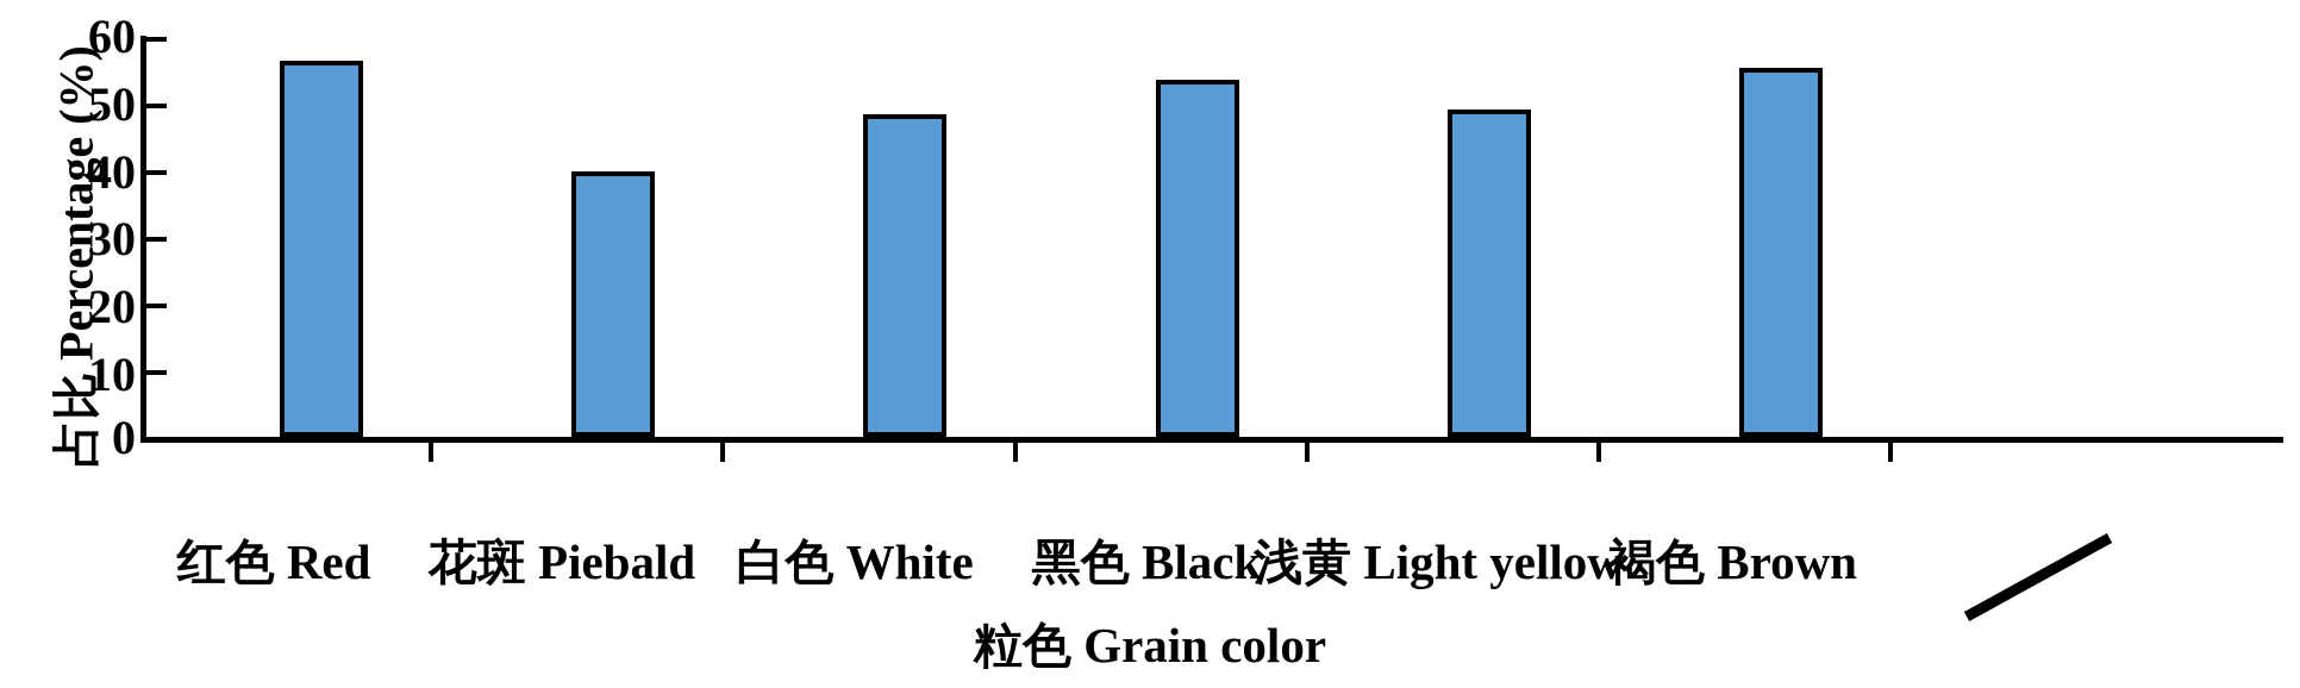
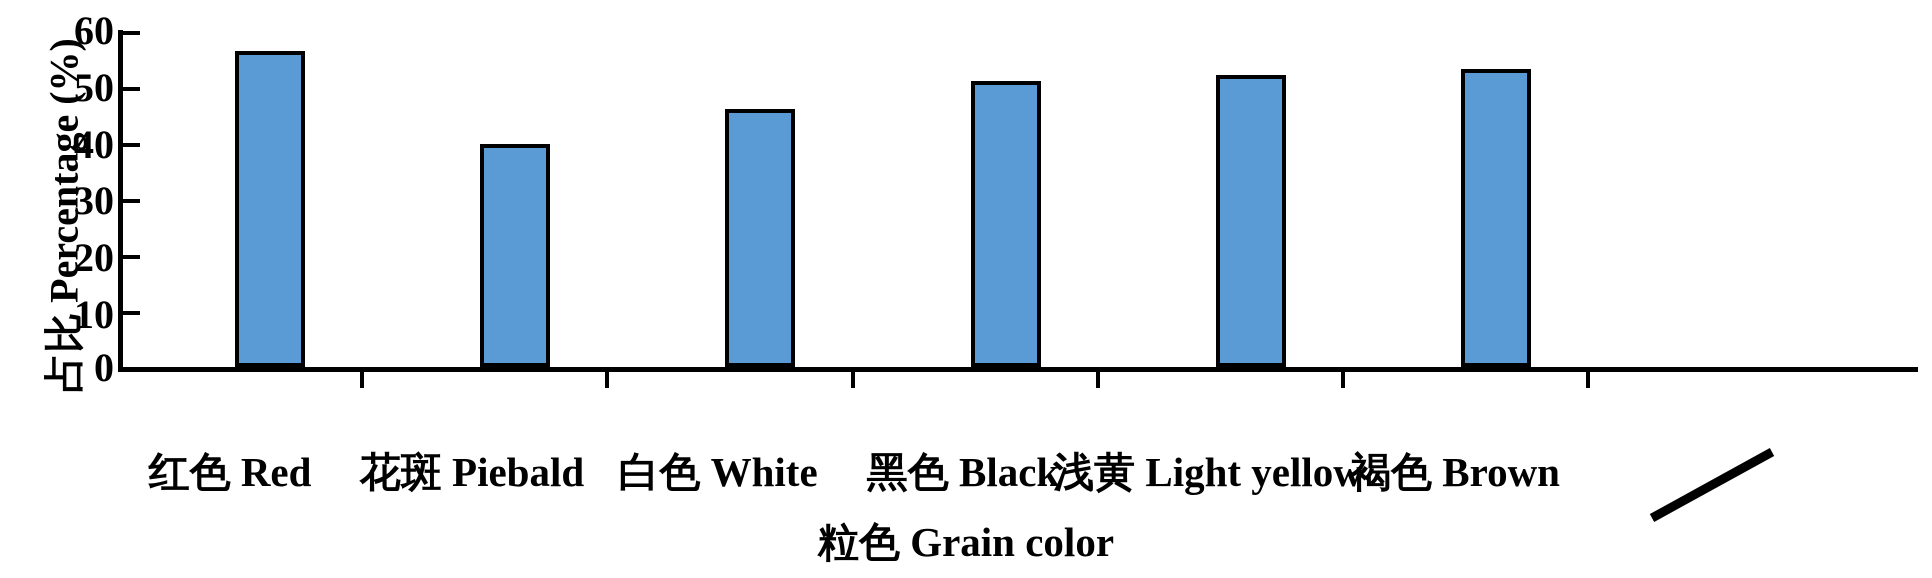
白色 White: 48 -> 46
黑色 Black: 53 -> 51
浅黄 Light yellow: 49 -> 52
褐色 Brown: 55 -> 53
